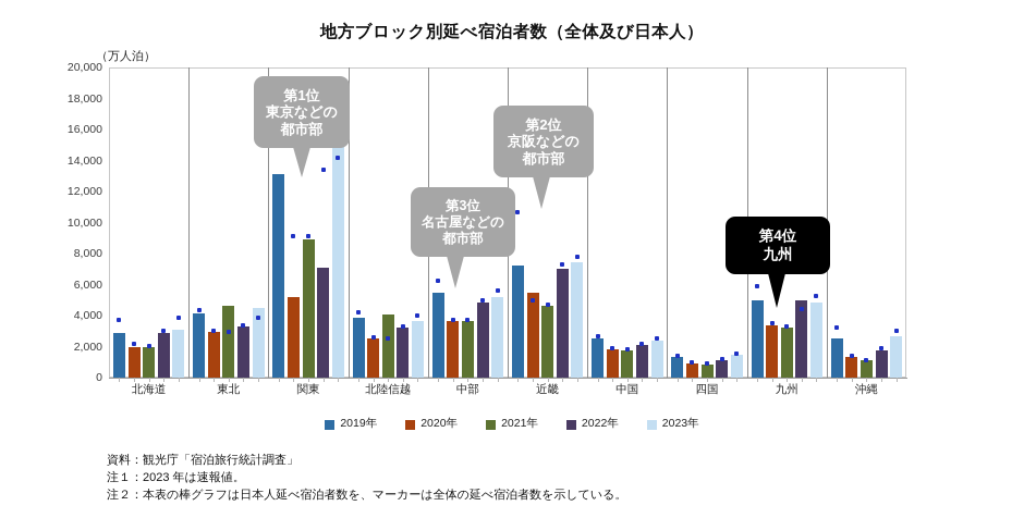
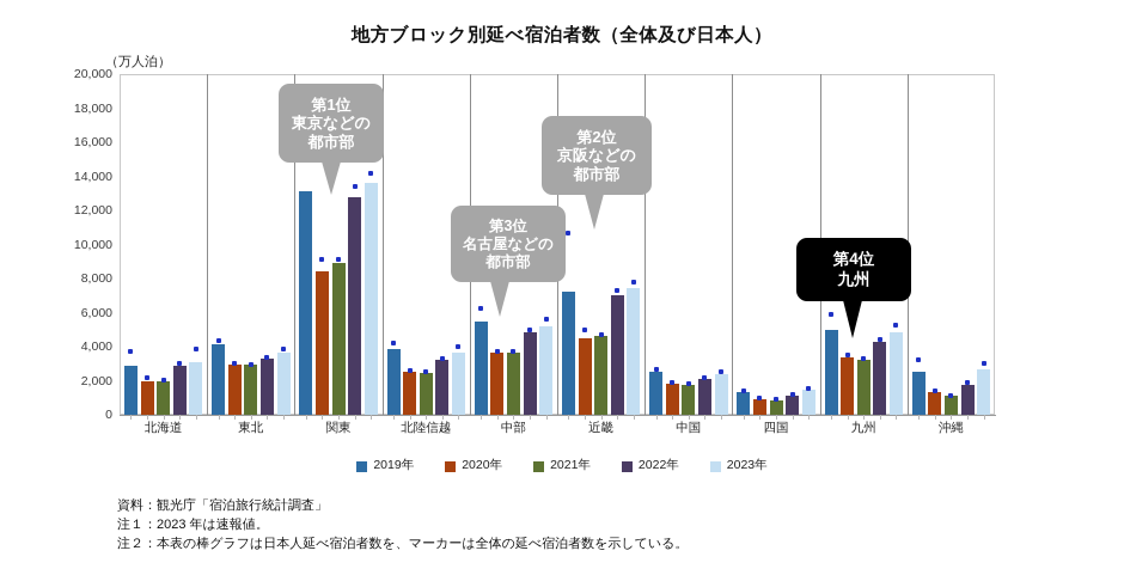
2021年/東北: 4600 -> 2900
2023年/東北: 4500 -> 3600
2020年/関東: 5200 -> 8400
2022年/関東: 7100 -> 12800
2023年/関東: 16600 -> 13600
2021年/北陸信越: 4100 -> 2400
2020年/近畿: 5500 -> 4500
2022年/九州: 5000 -> 4300
